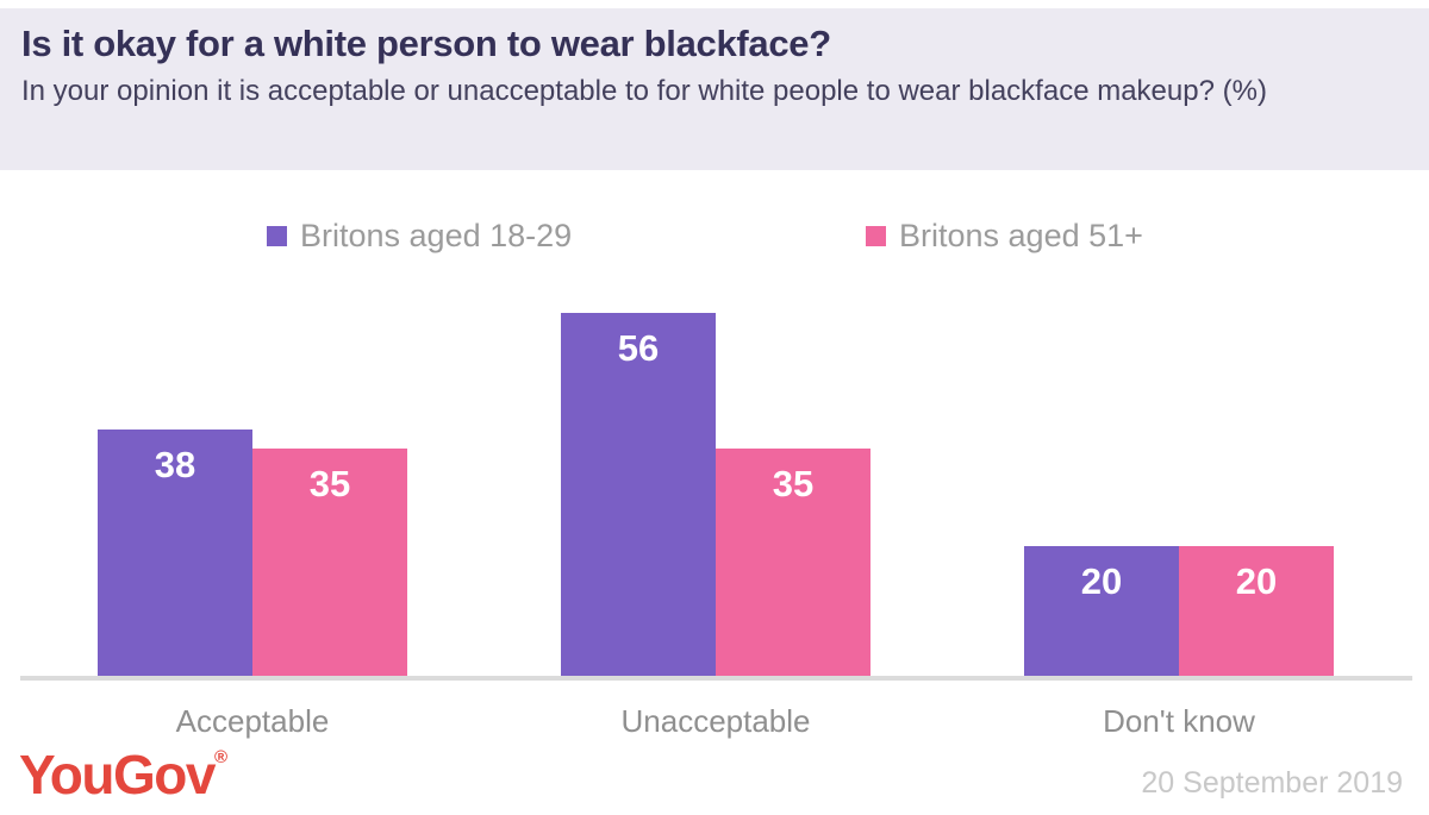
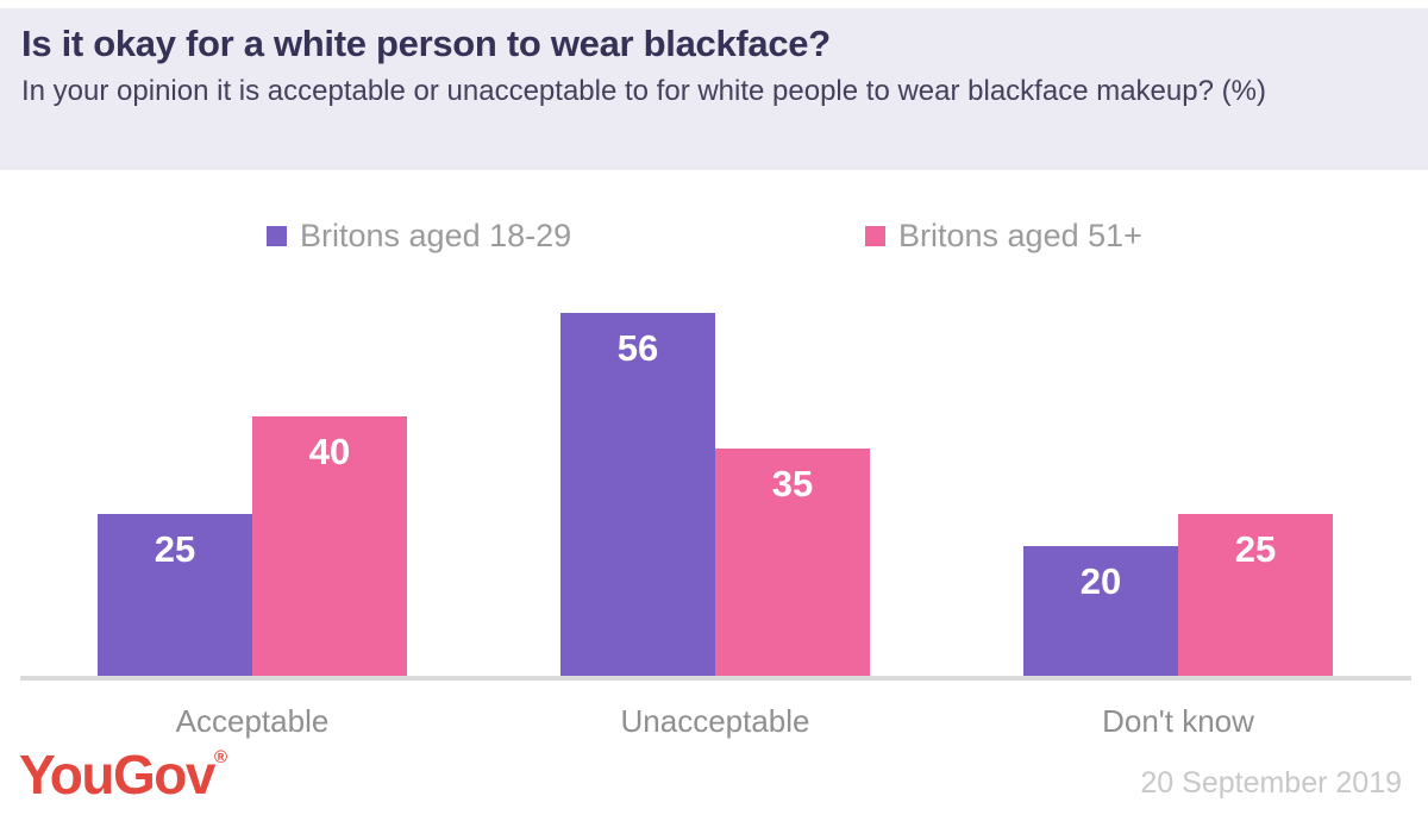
Britons aged 18-29/Acceptable: 38 -> 25
Britons aged 51+/Acceptable: 35 -> 40
Britons aged 51+/Don't know: 20 -> 25
